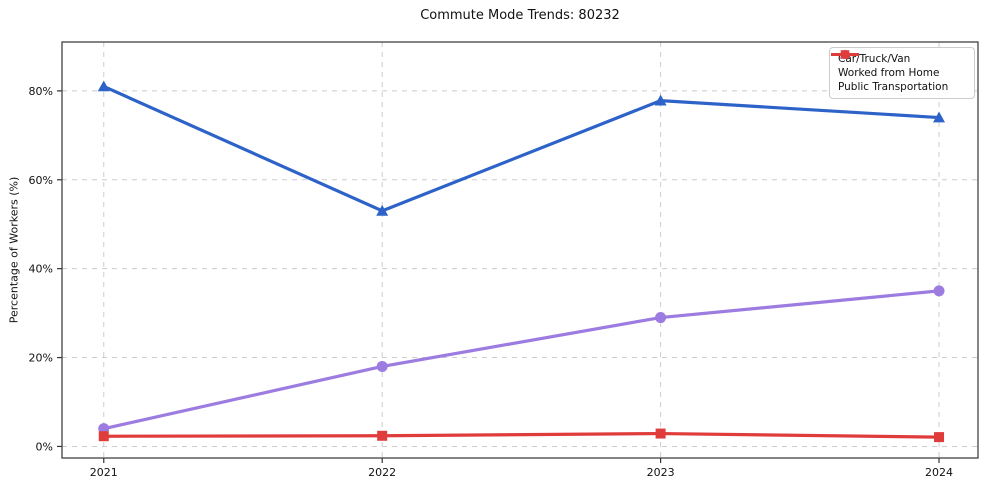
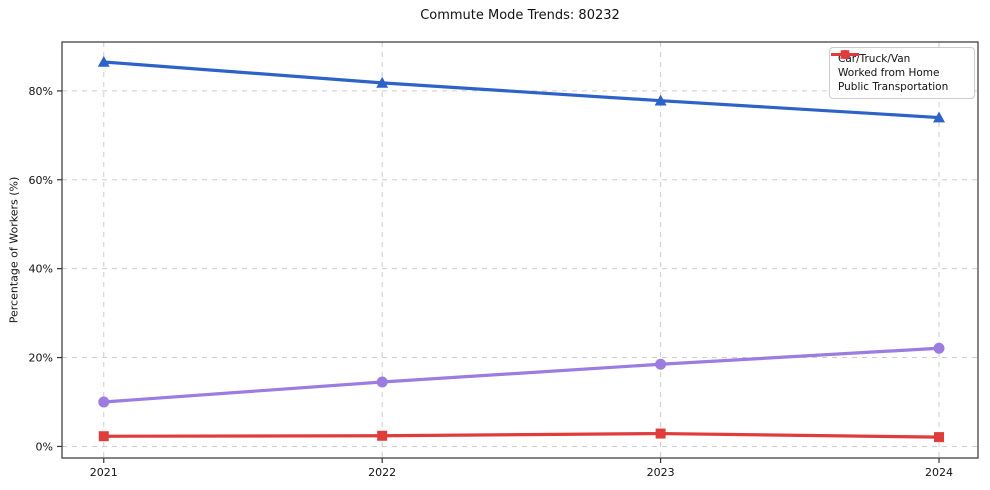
Car/Truck/Van/2021: 81% -> 86%
Worked from Home/2021: 4% -> 10%
Car/Truck/Van/2022: 53% -> 82%
Worked from Home/2022: 18% -> 14%
Worked from Home/2023: 29% -> 18%
Worked from Home/2024: 35% -> 22%
